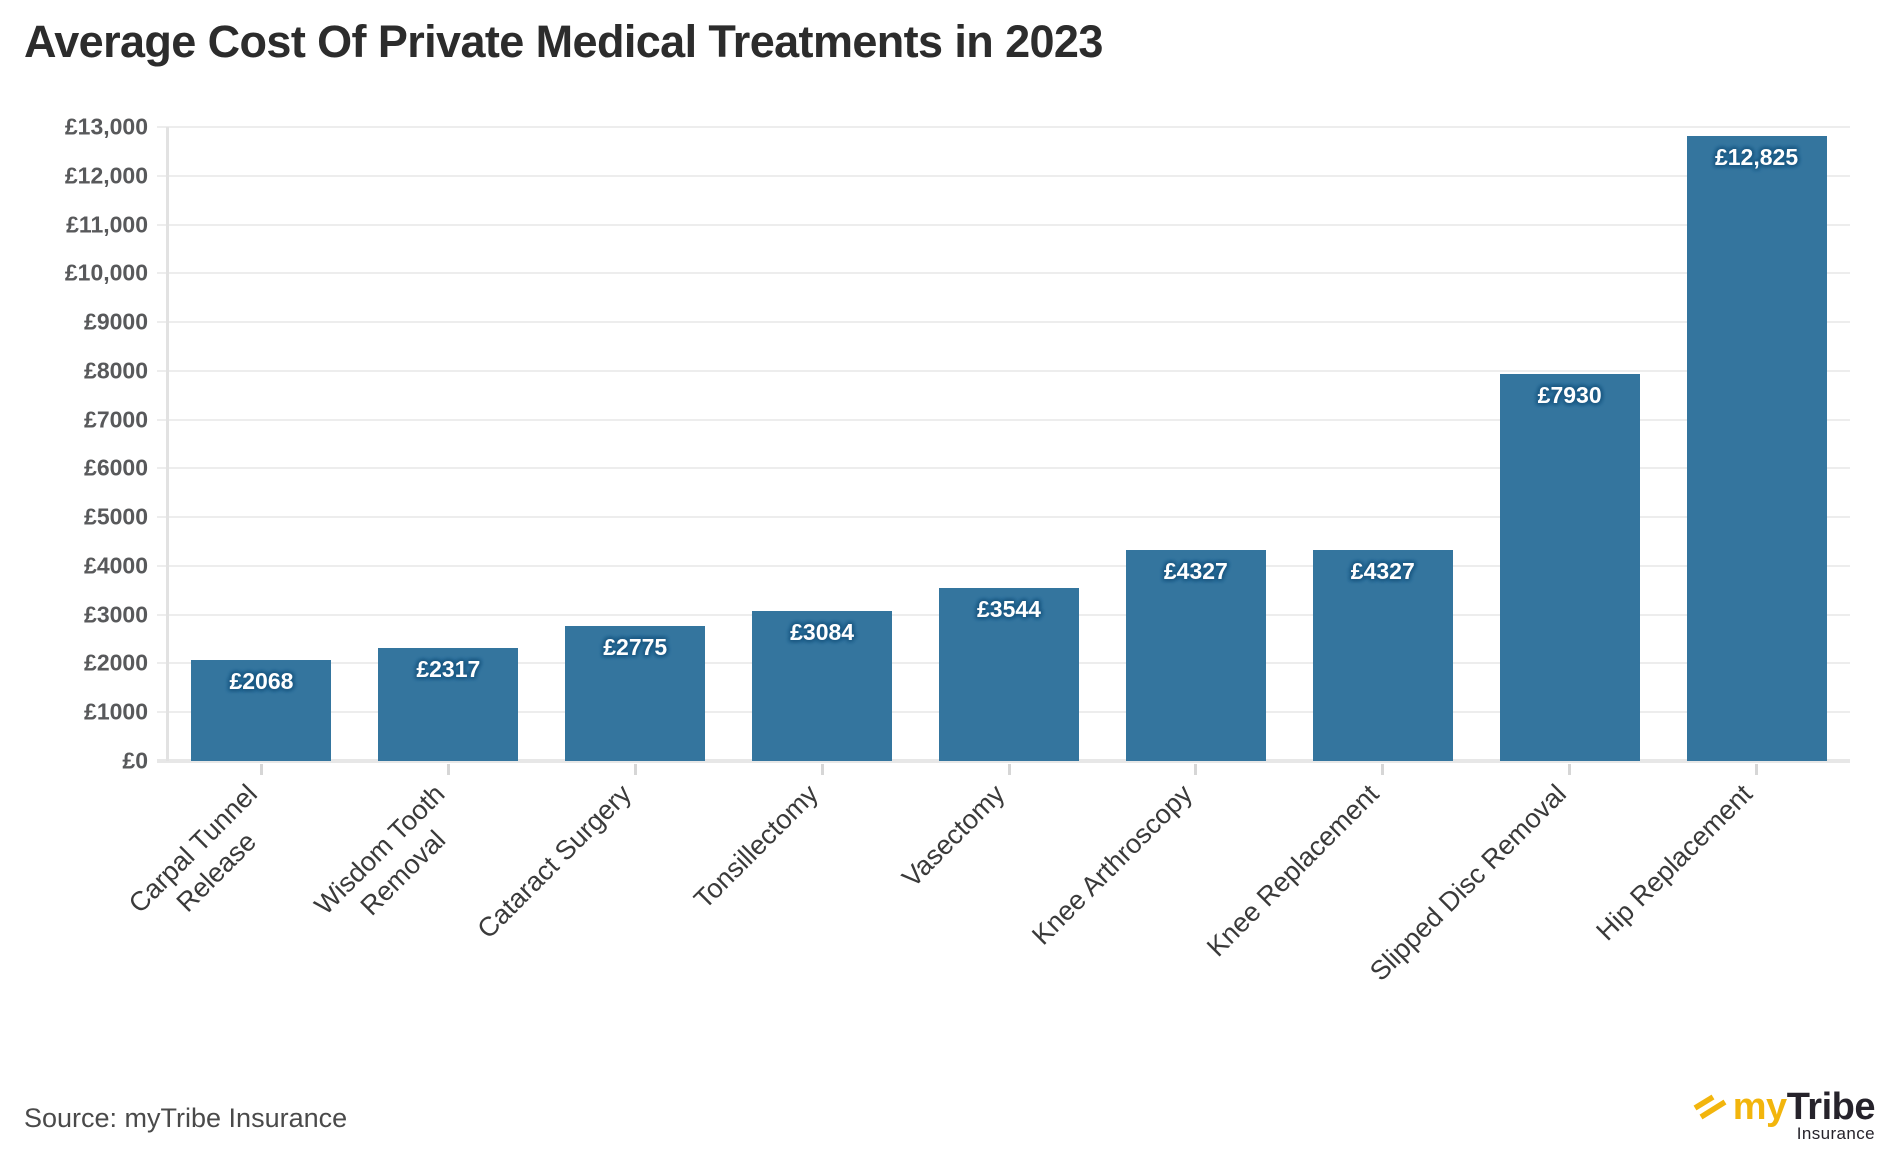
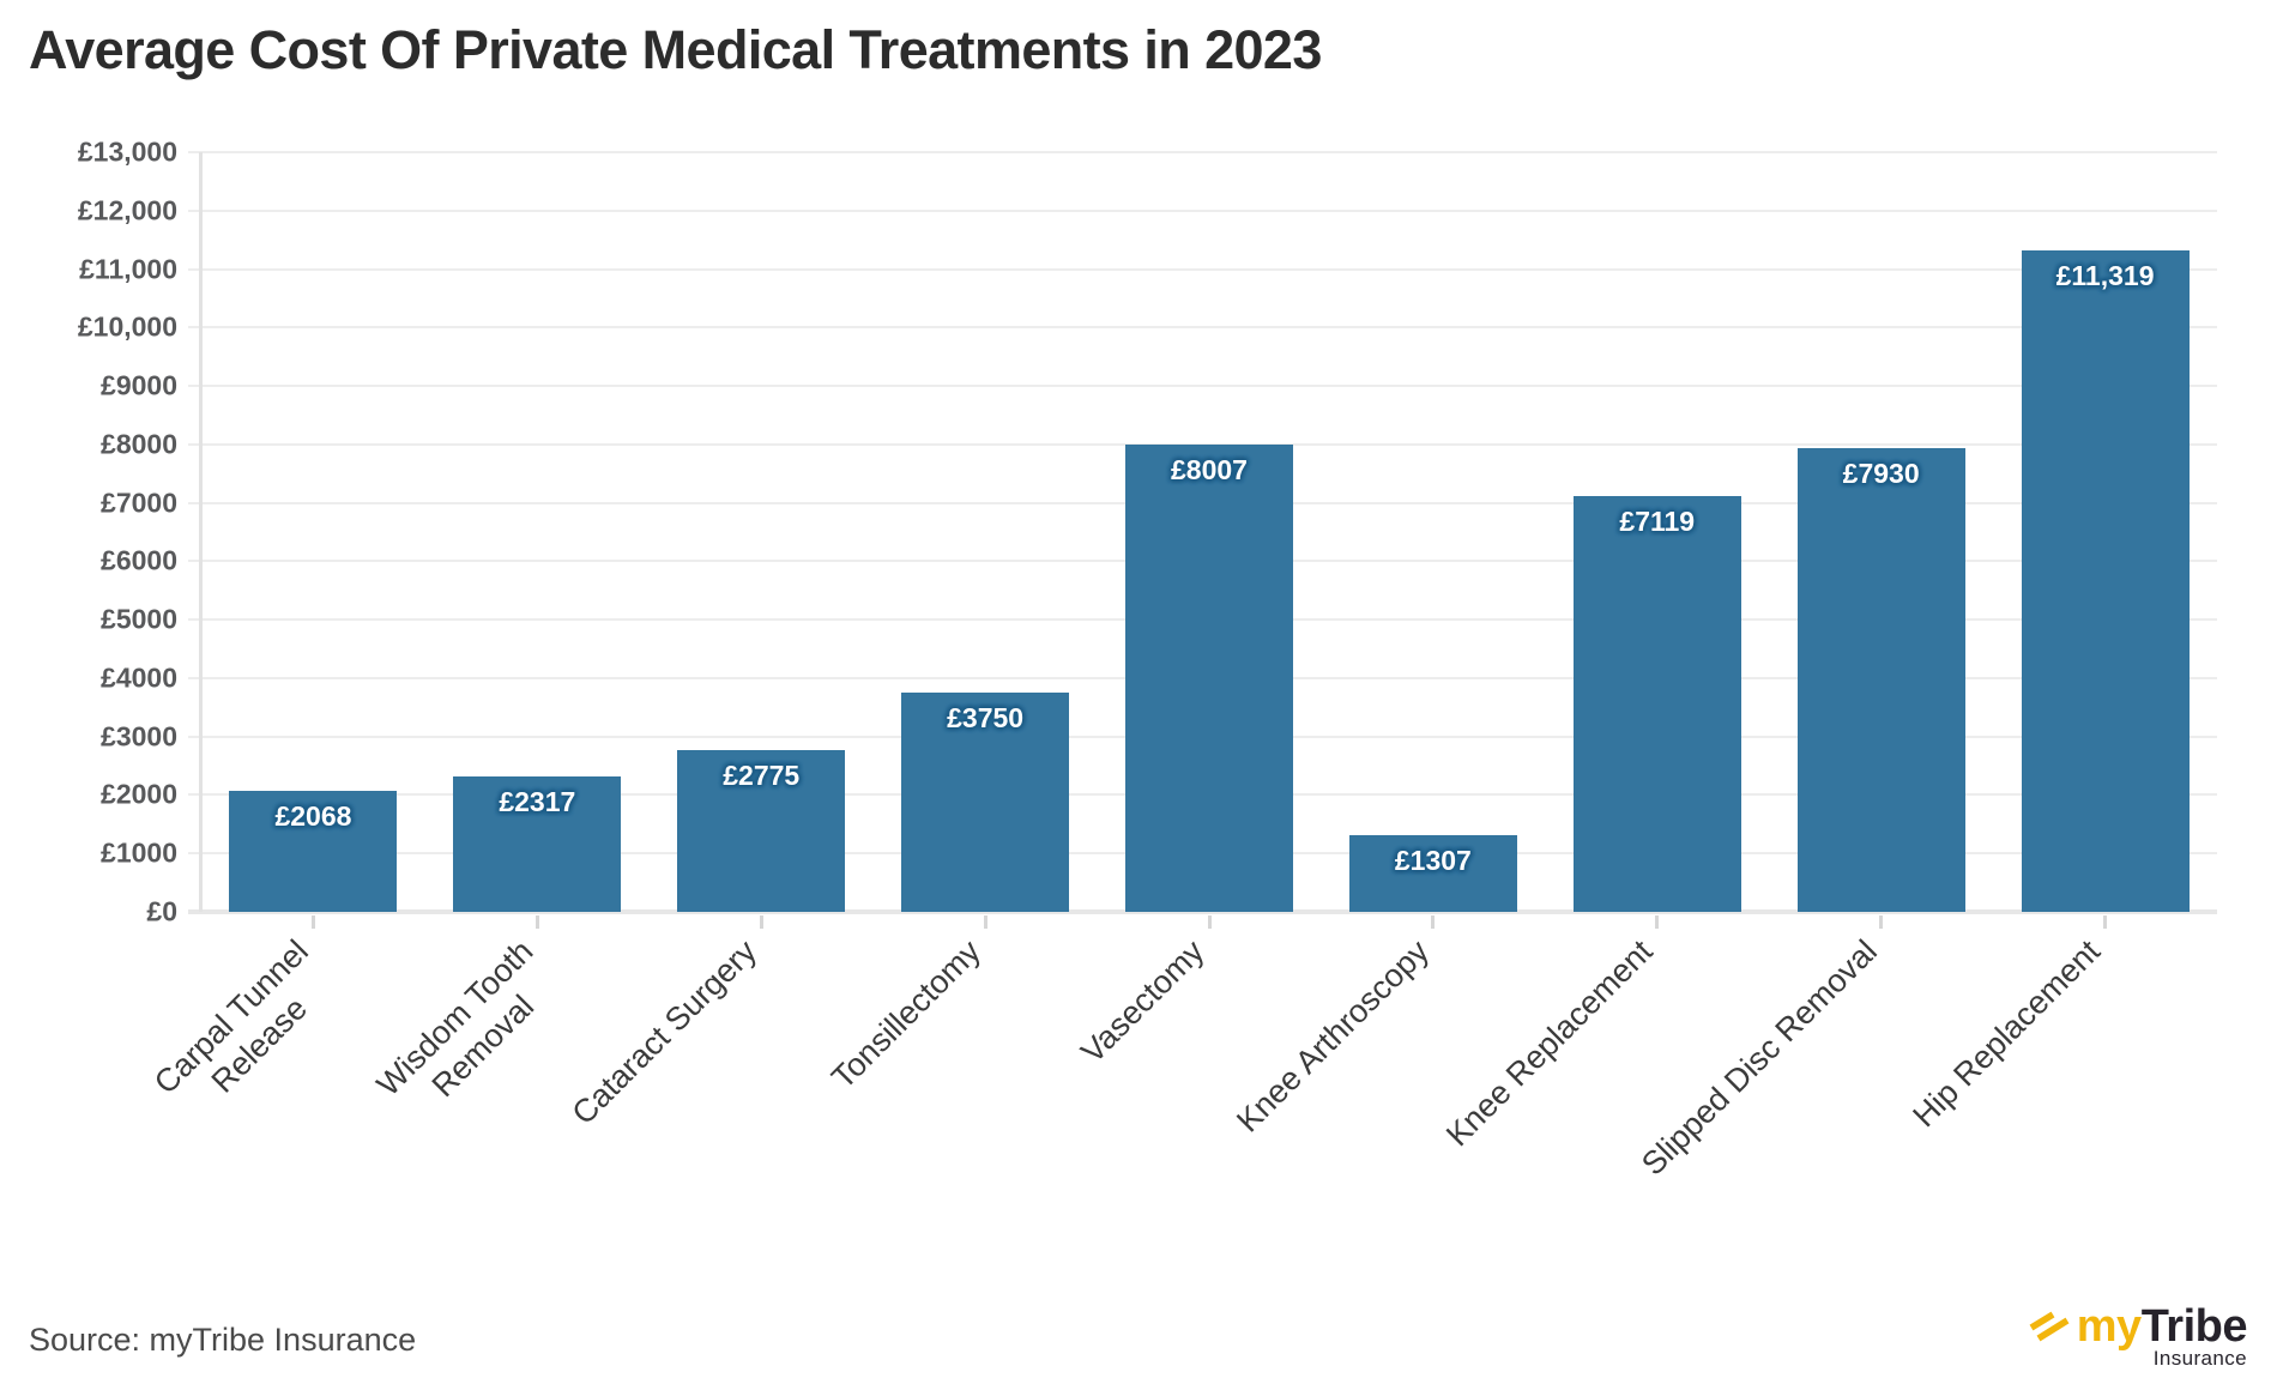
Tonsillectomy: £3084 -> £3750
Vasectomy: £3544 -> £8007
Knee Arthroscopy: £4327 -> £1307
Knee Replacement: £4327 -> £7119
Hip Replacement: £12,825 -> £11,319
